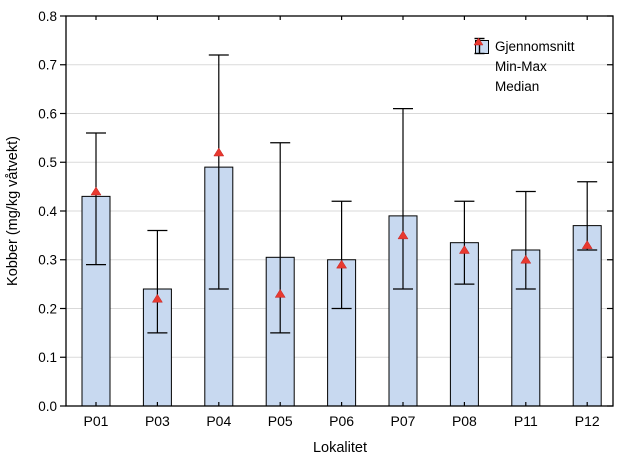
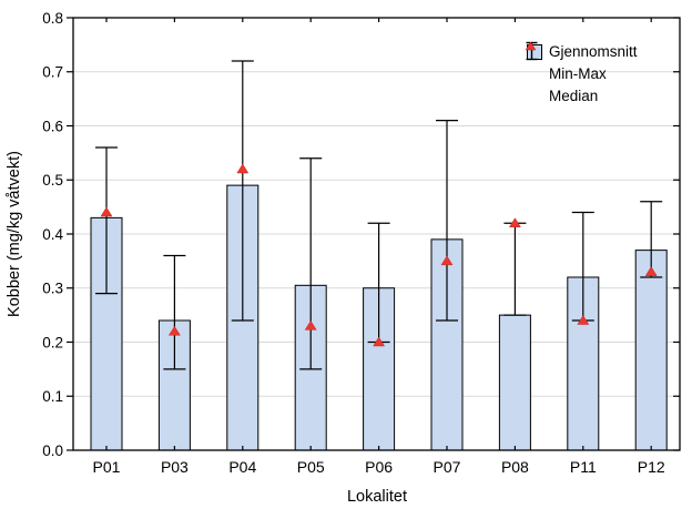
Median/P06: 0.29 -> 0.20
Gjennomsnitt/P08: 0.34 -> 0.25
Median/P08: 0.32 -> 0.42
Median/P11: 0.30 -> 0.24
